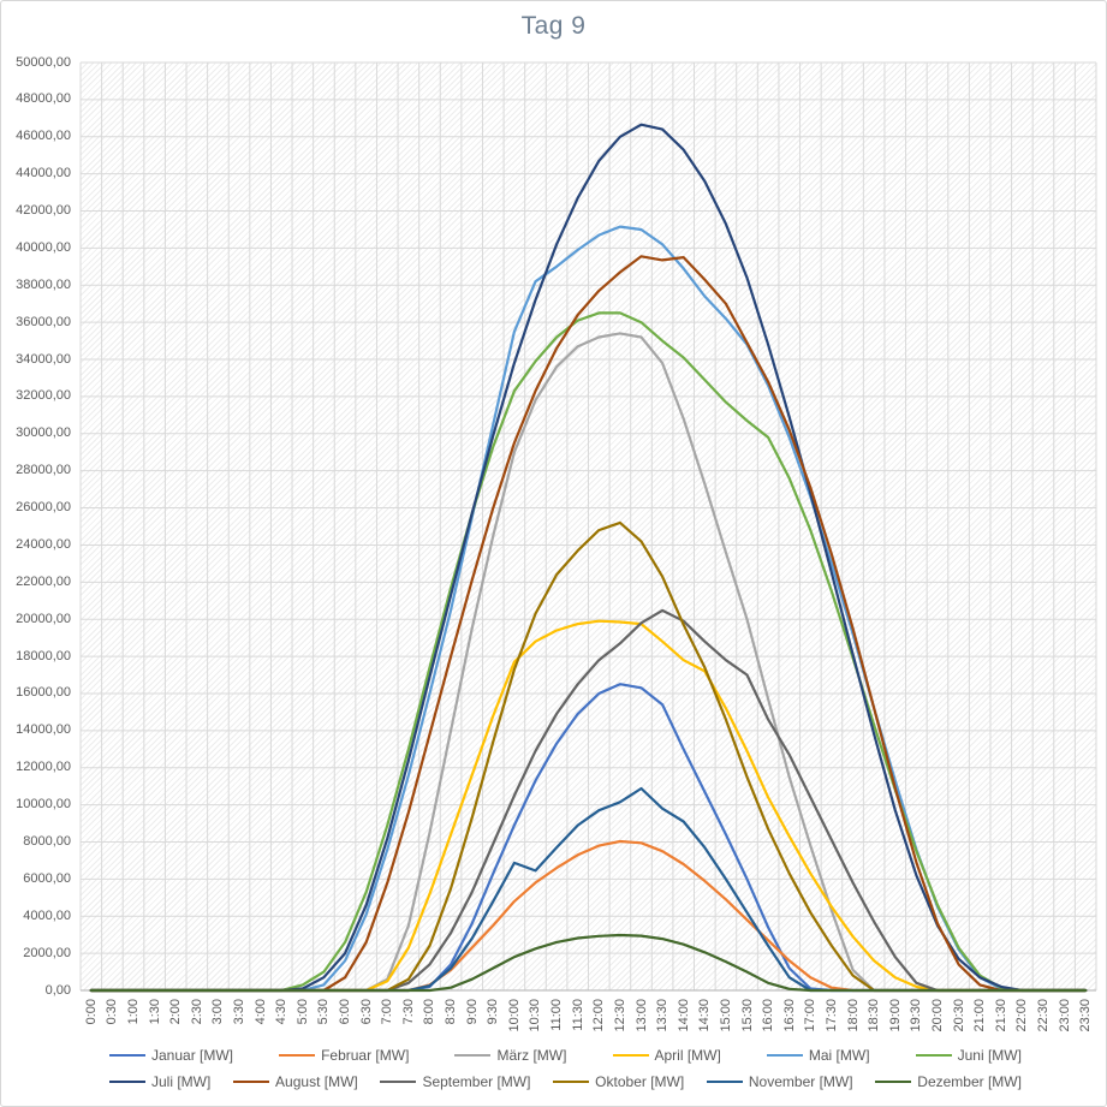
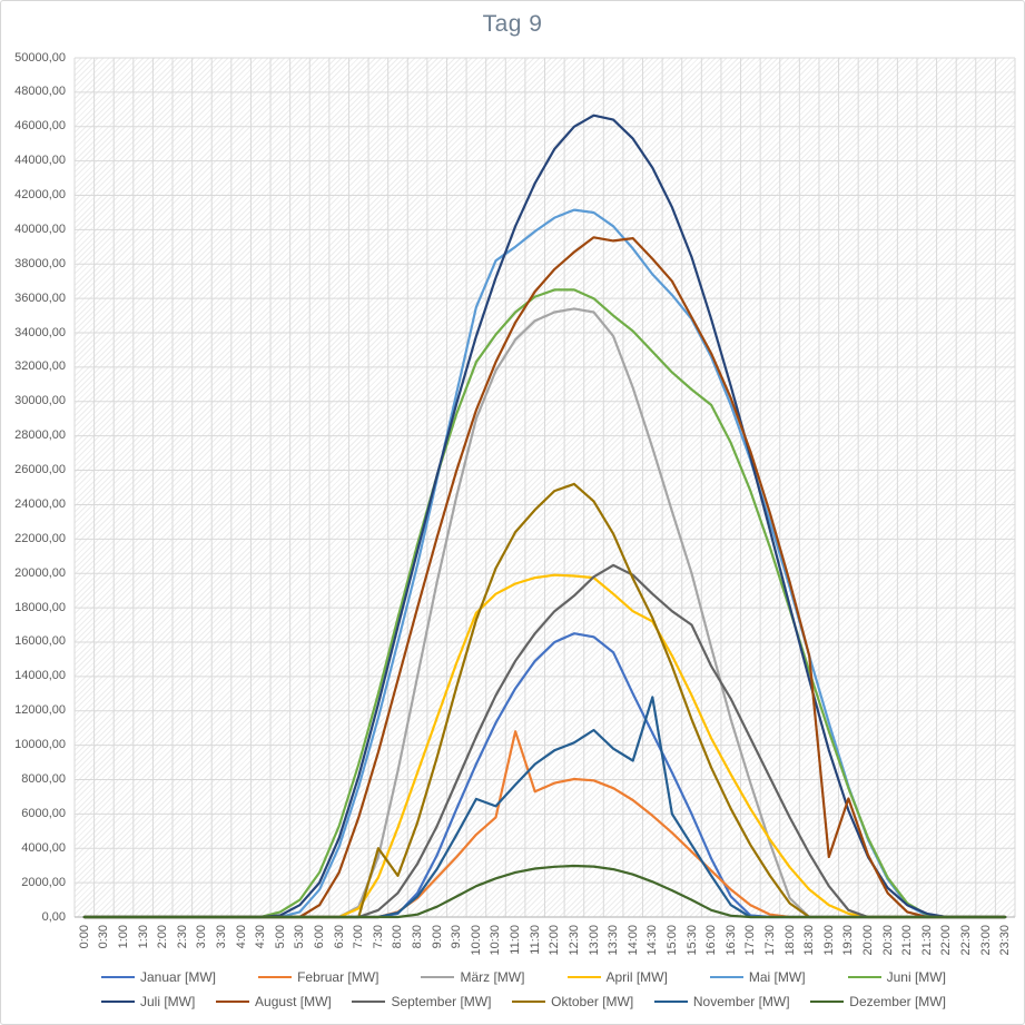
Oktober [MW]/7:30: 600 -> 4000
Februar [MW]/11:00: 6600 -> 10800
November [MW]/14:30: 7700 -> 12800
August [MW]/19:00: 10900 -> 3500
